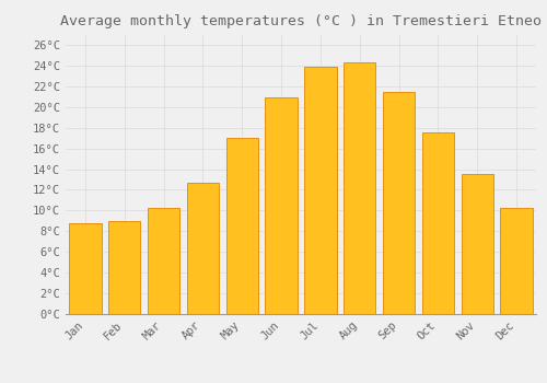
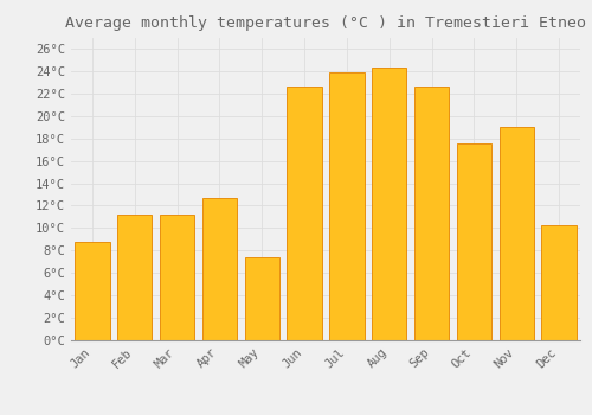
Feb: 9.0°C -> 11.2°C
Mar: 10.3°C -> 11.2°C
May: 17.0°C -> 7.4°C
Jun: 20.9°C -> 22.6°C
Sep: 21.5°C -> 22.6°C
Nov: 13.5°C -> 19.0°C
